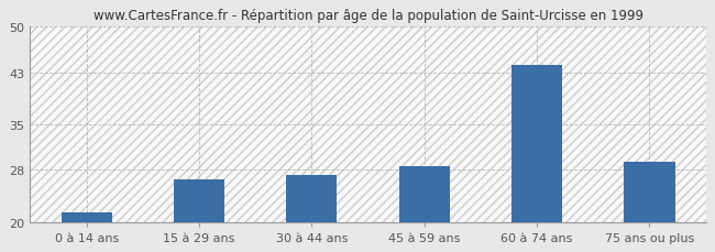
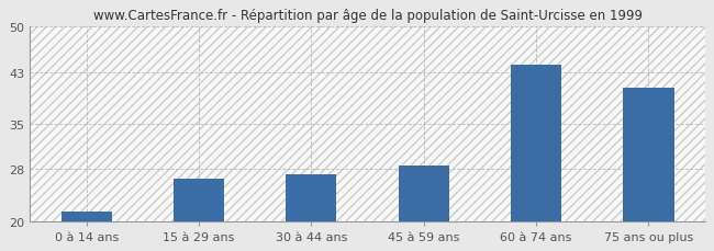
75 ans ou plus: 29.3 -> 40.6
